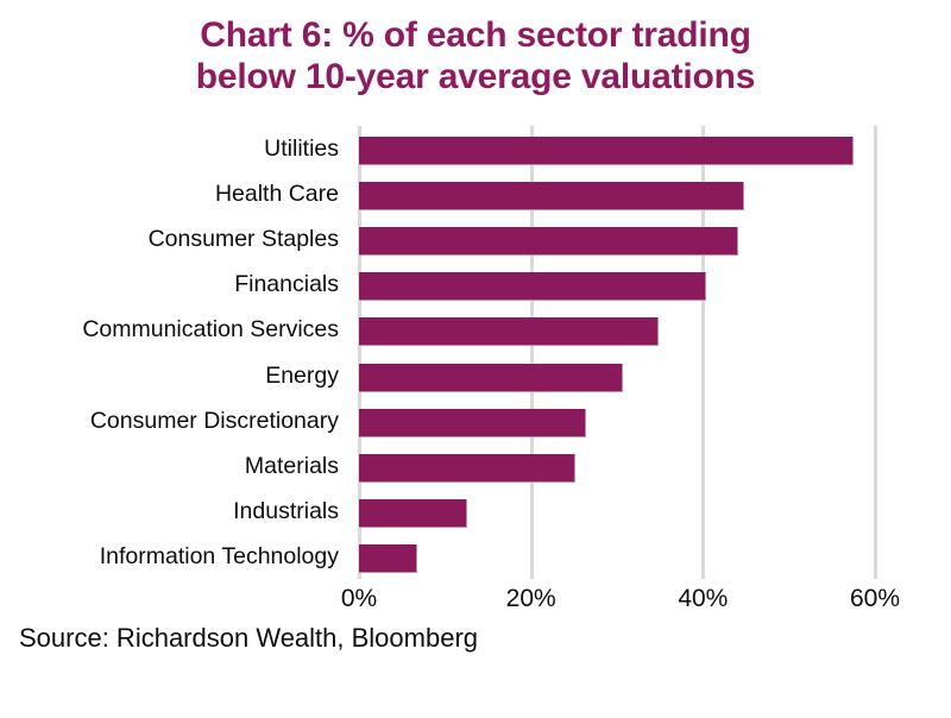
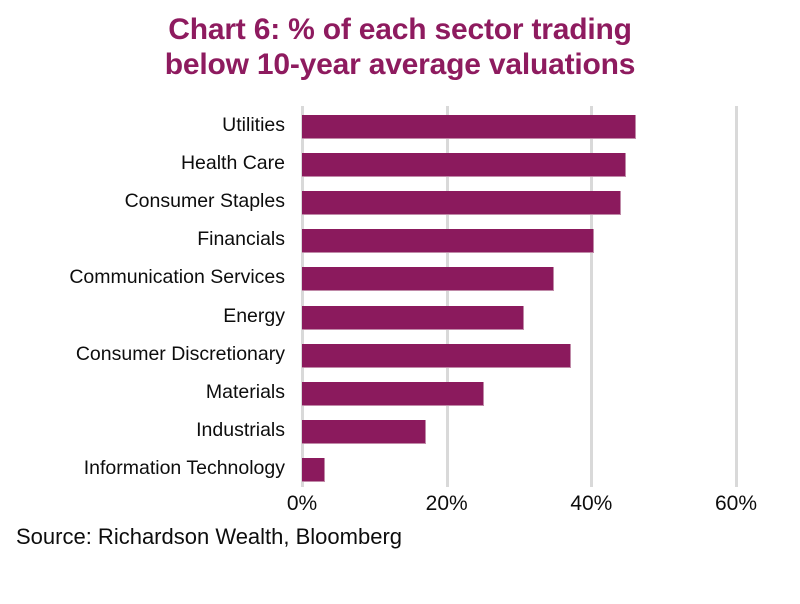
Utilities: 57% -> 46%
Consumer Discretionary: 26% -> 37%
Industrials: 12% -> 17%
Information Technology: 7% -> 3%
